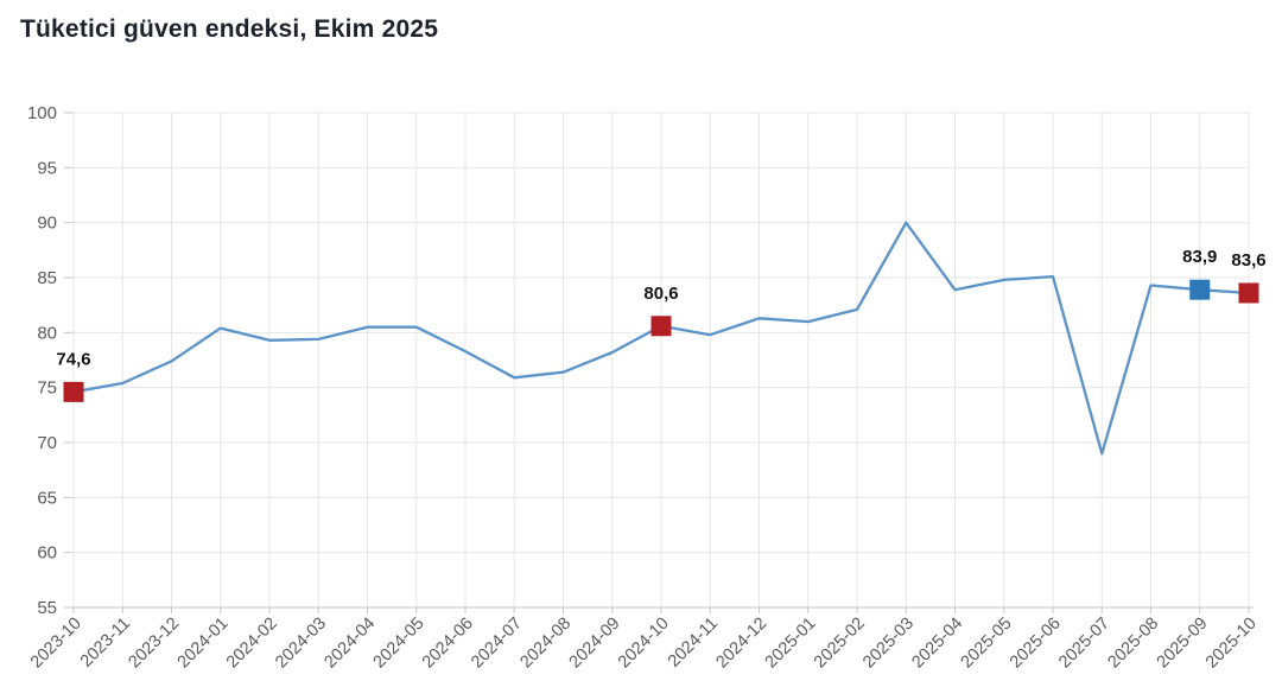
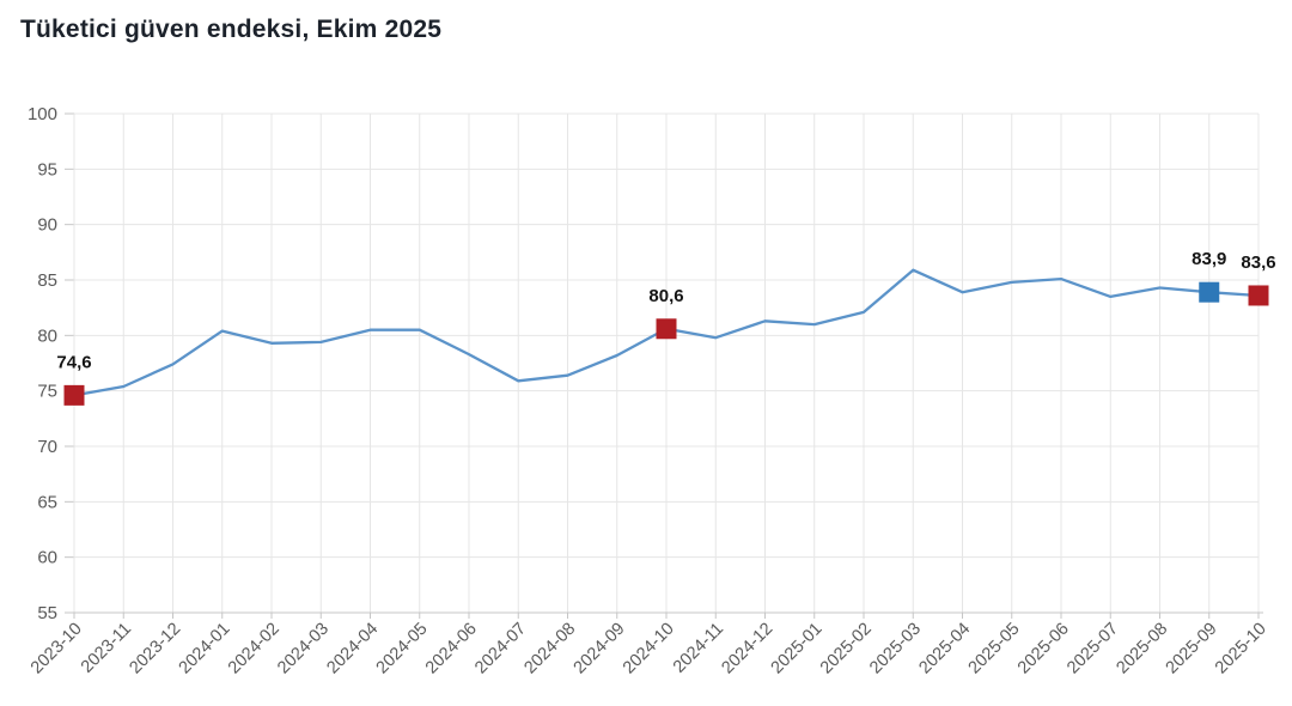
2025-03: 90 -> 86
2025-07: 69 -> 84
